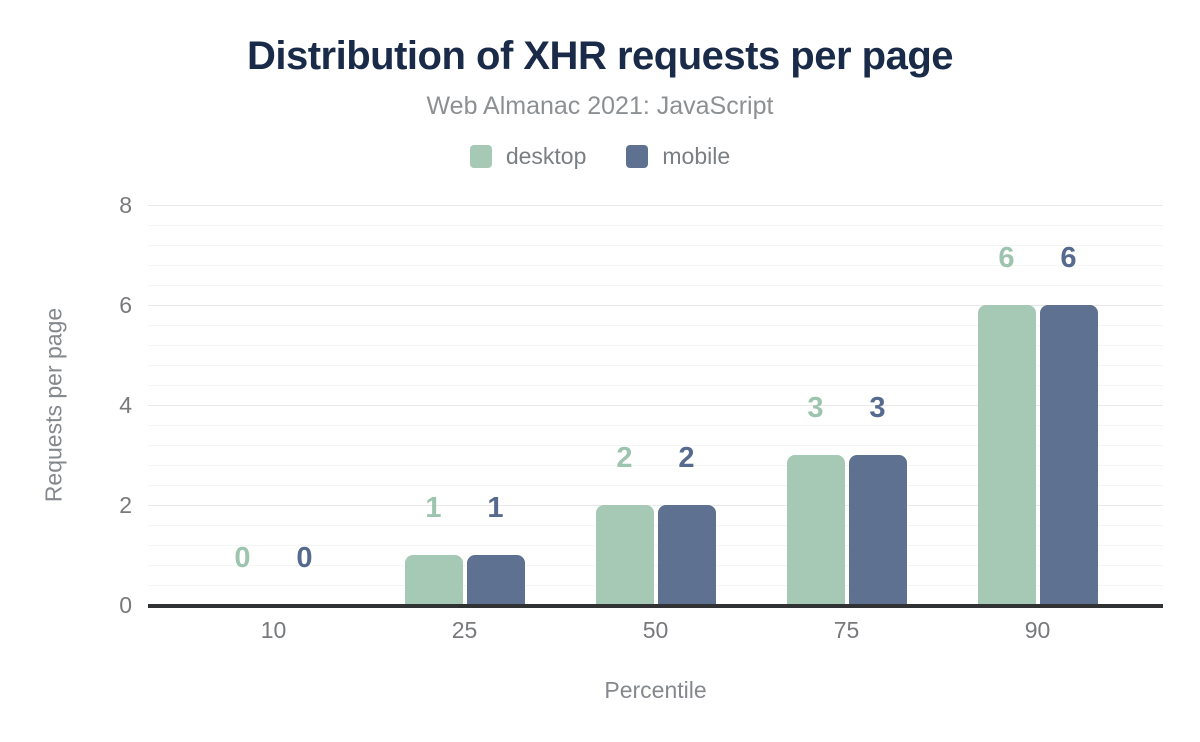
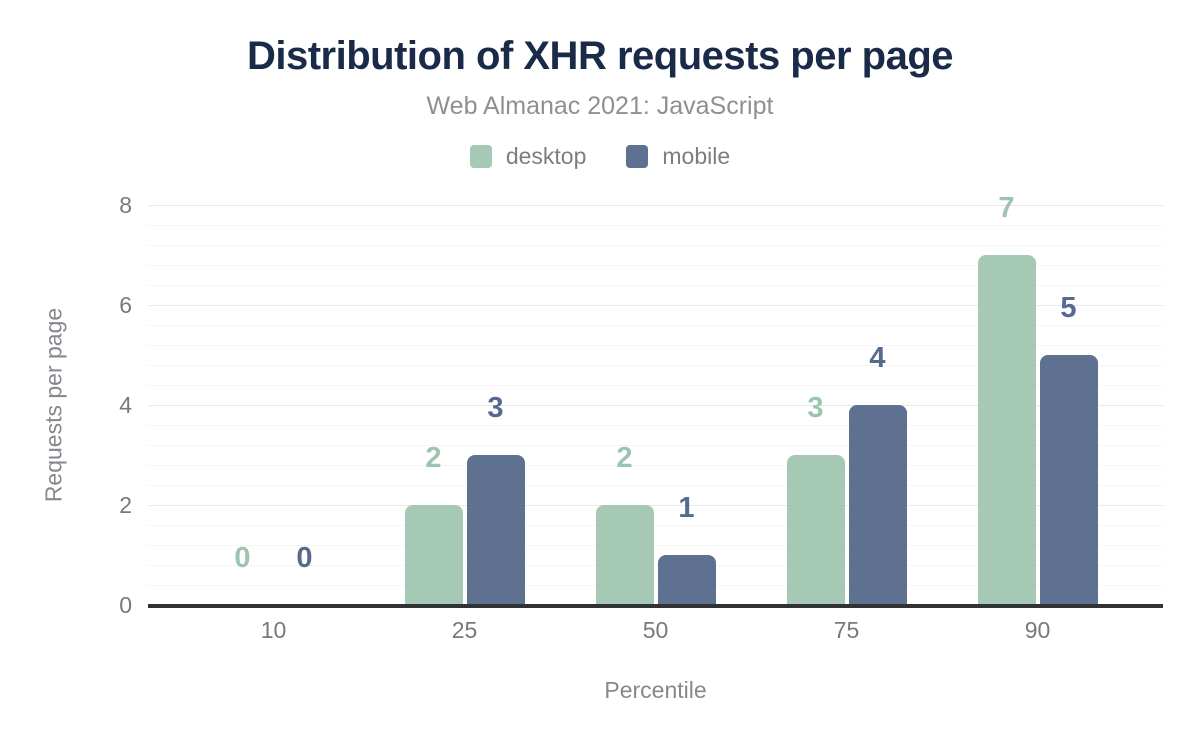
desktop/25: 1 -> 2
mobile/25: 1 -> 3
mobile/50: 2 -> 1
mobile/75: 3 -> 4
desktop/90: 6 -> 7
mobile/90: 6 -> 5
